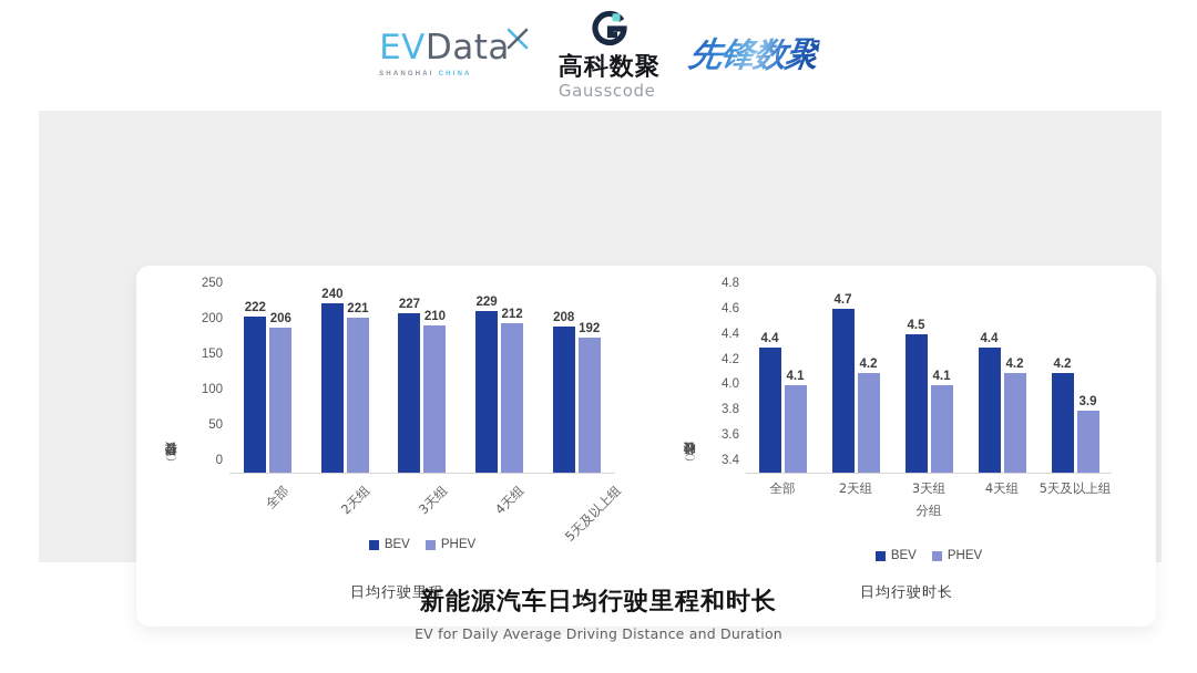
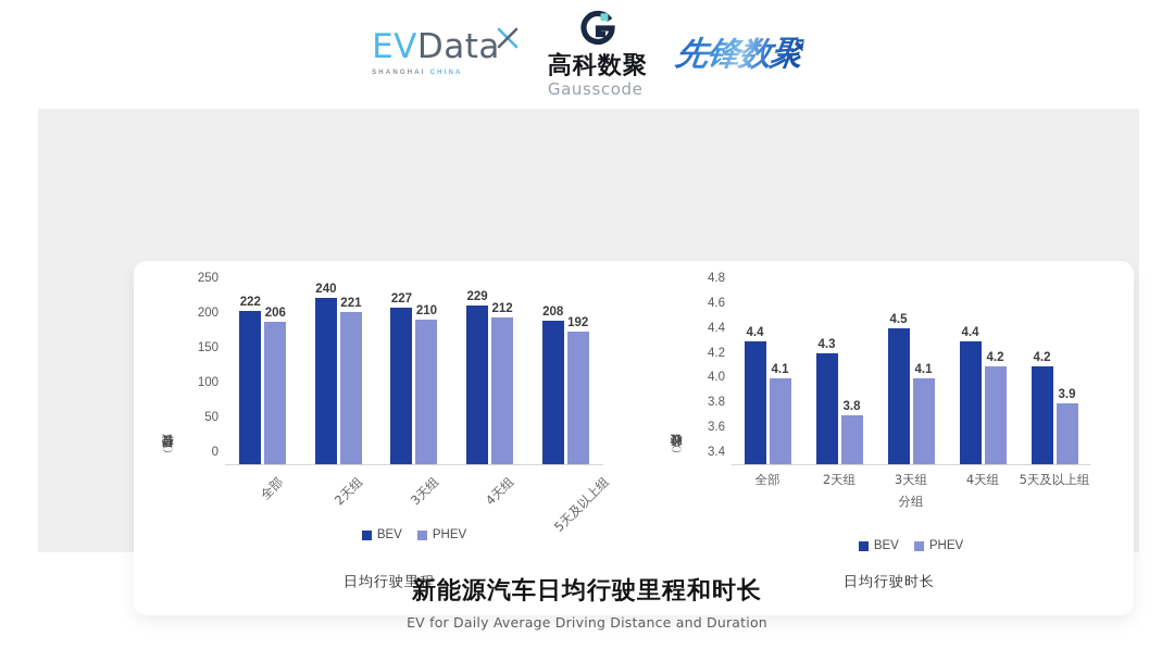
日均行驶时长/BEV/2天组: 4.7 -> 4.3
日均行驶时长/PHEV/2天组: 4.2 -> 3.8
